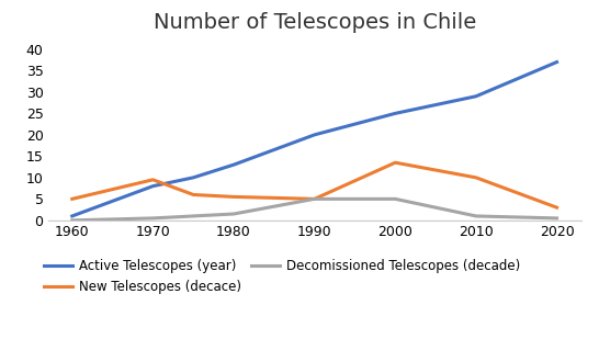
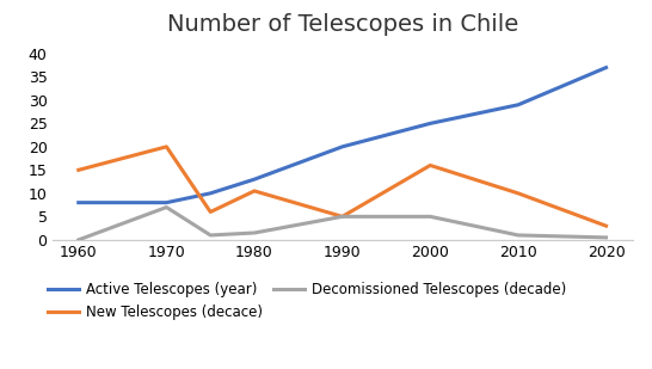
Active Telescopes (year)/1960: 1 -> 8
New Telescopes (decace)/1960: 5.0 -> 15.0
New Telescopes (decace)/1970: 9.5 -> 20.0
Decomissioned Telescopes (decade)/1970: 0.5 -> 7.0
New Telescopes (decace)/1980: 5.5 -> 10.5
New Telescopes (decace)/2000: 13.5 -> 16.0
